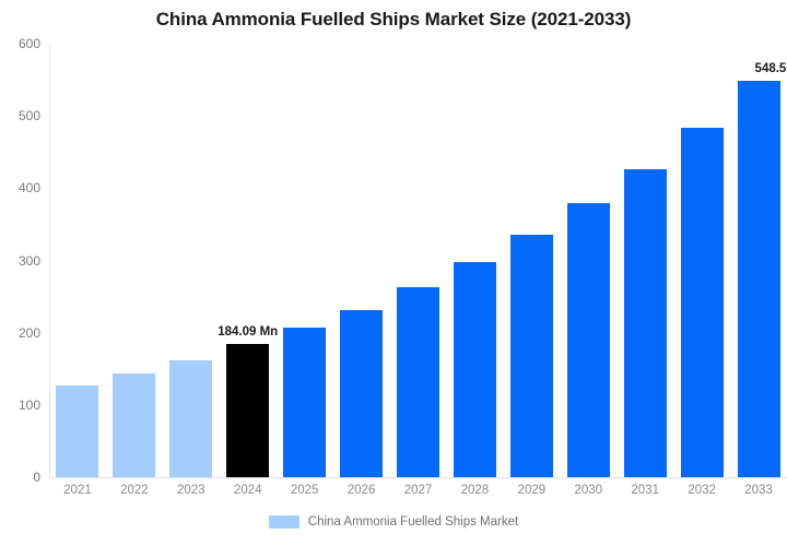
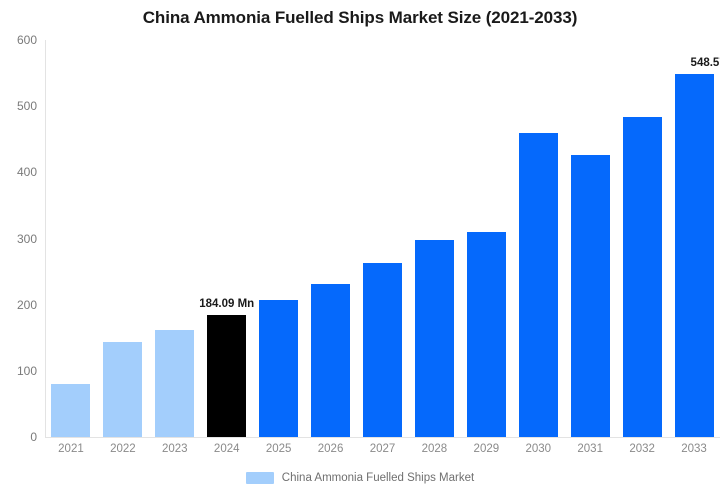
2021: 130 -> 80
2029: 340 -> 310
2030: 380 -> 460
